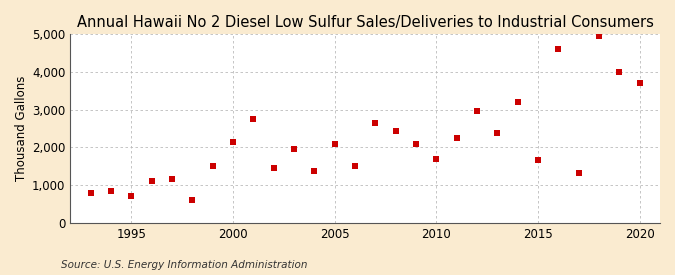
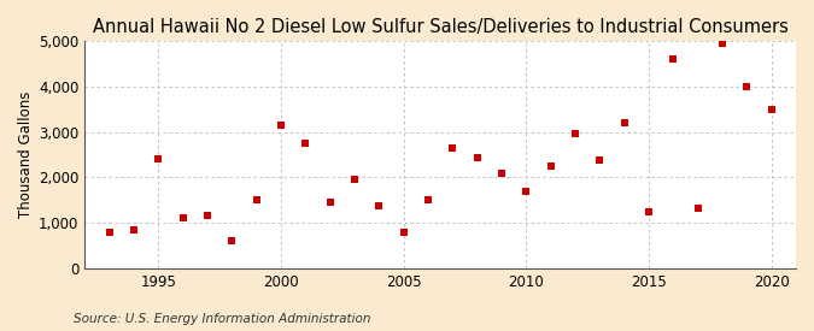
1995: 700 -> 2,400
2000: 2,150 -> 3,150
2005: 2,080 -> 800
2015: 1,680 -> 1,250
2020: 3,700 -> 3,500
